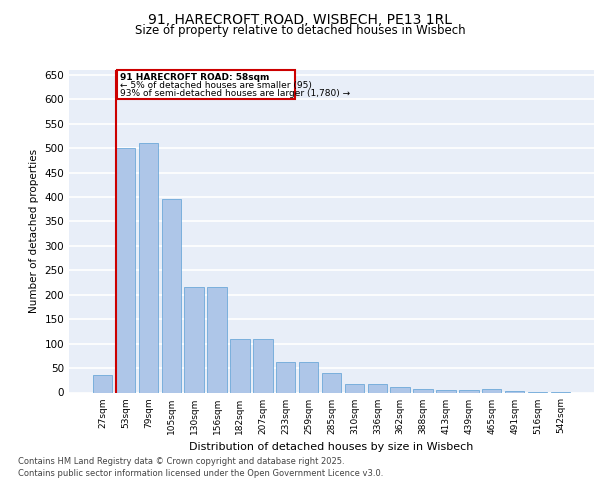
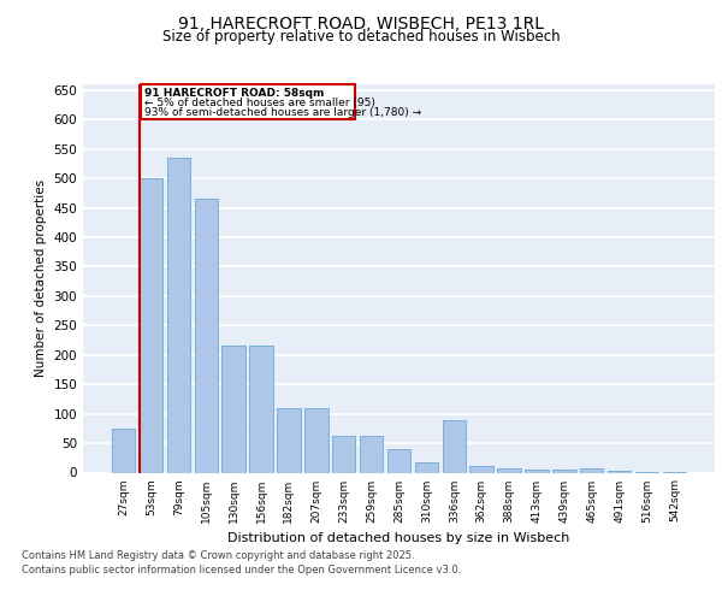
27sqm: 35 -> 75
79sqm: 510 -> 535
105sqm: 395 -> 465
336sqm: 18 -> 90
